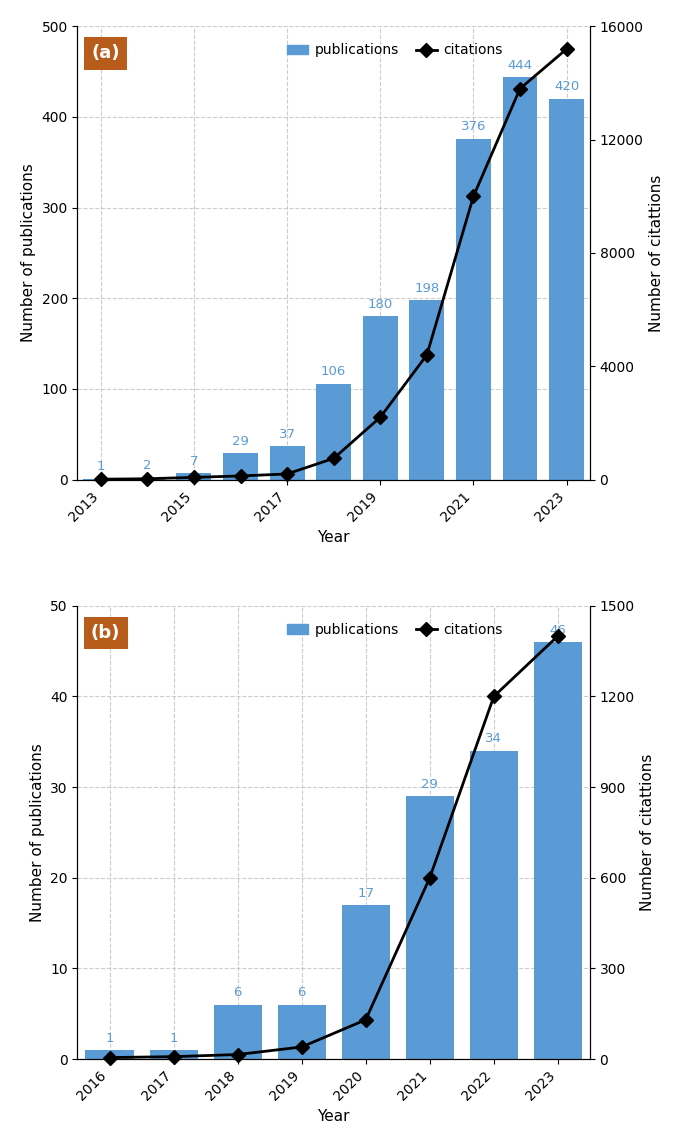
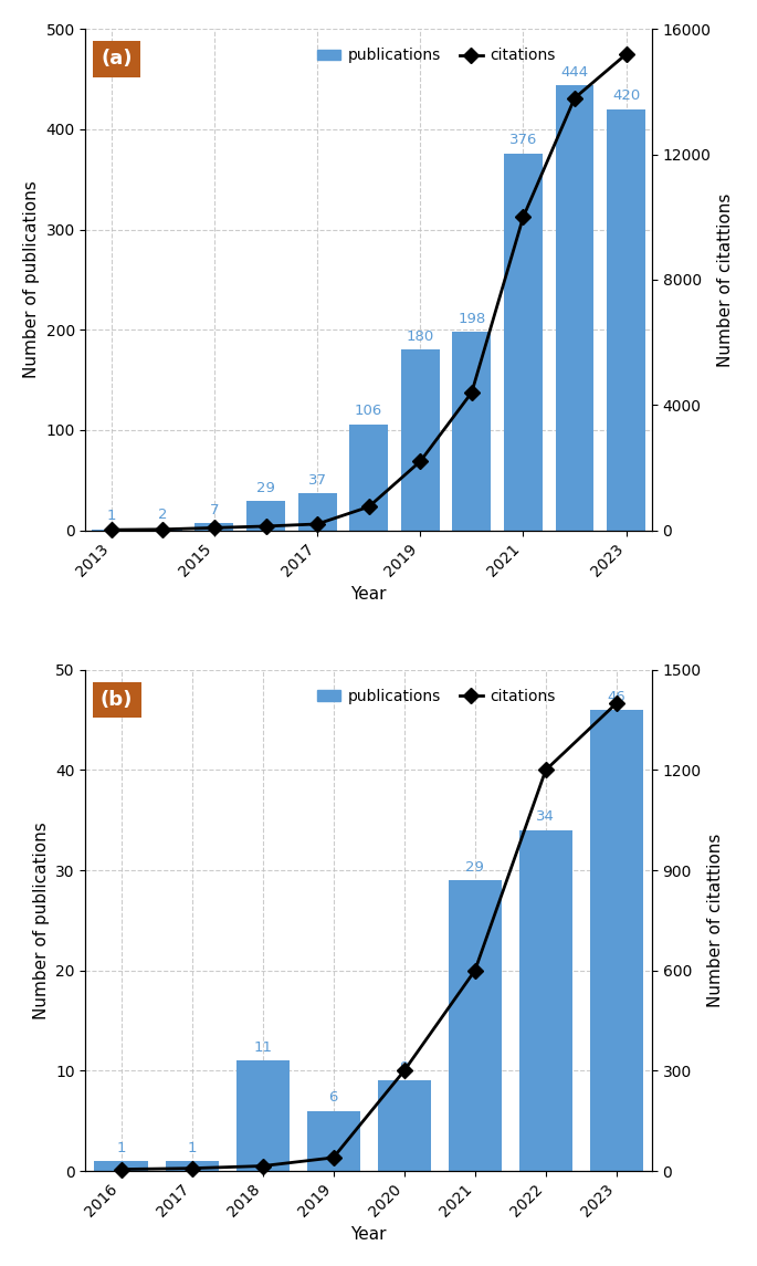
publications/2018: 6 -> 11
publications/2020: 17 -> 9
citations/2020: 130 -> 300
